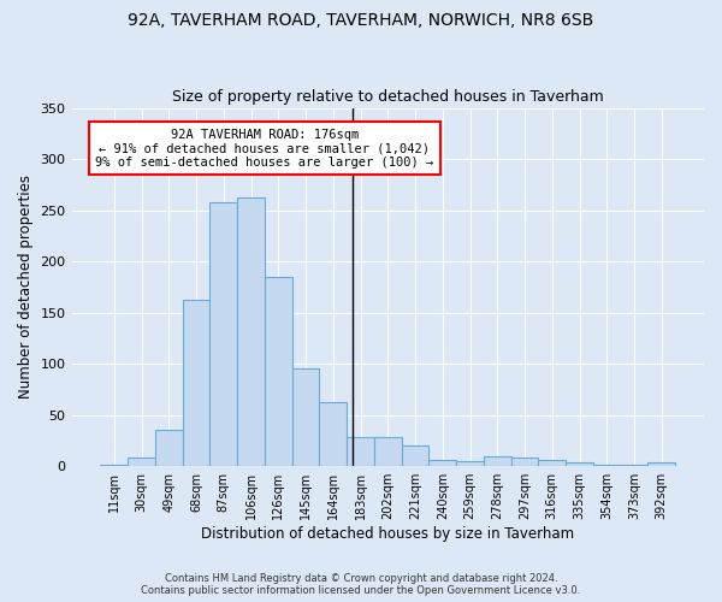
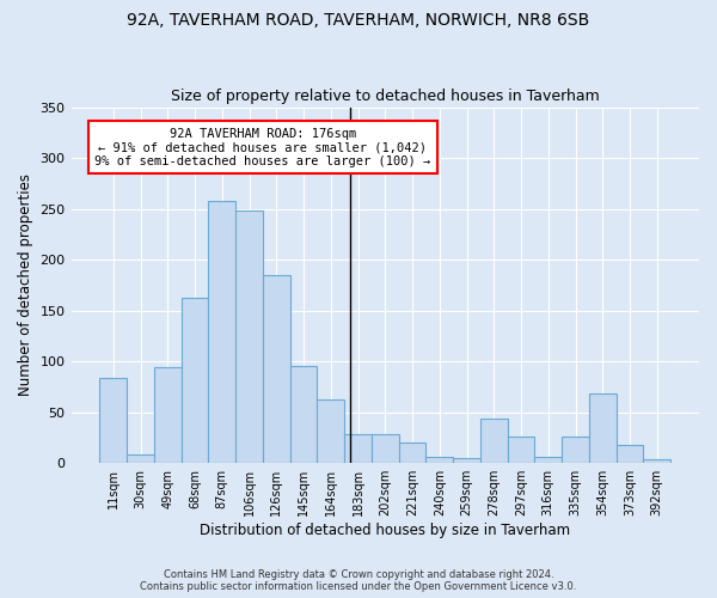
11sqm: 2 -> 84
49sqm: 35 -> 94
106sqm: 263 -> 248
278sqm: 10 -> 44
297sqm: 8 -> 26
335sqm: 4 -> 26
354sqm: 2 -> 68
373sqm: 2 -> 18
